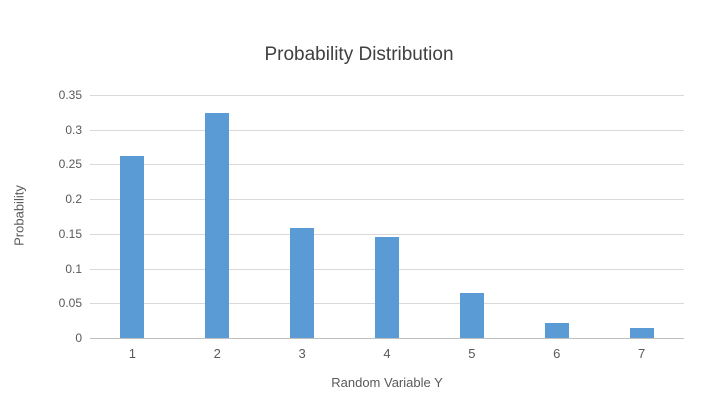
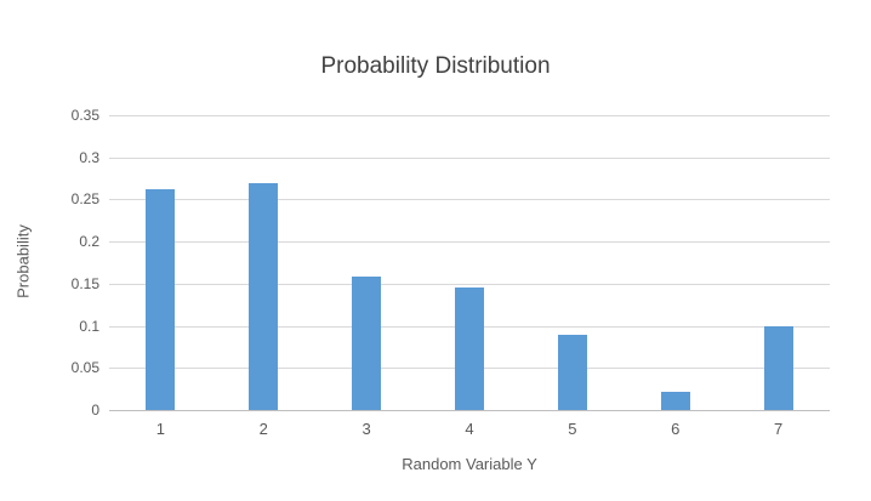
2: 0.32 -> 0.27
5: 0.07 -> 0.09
7: 0.01 -> 0.10
